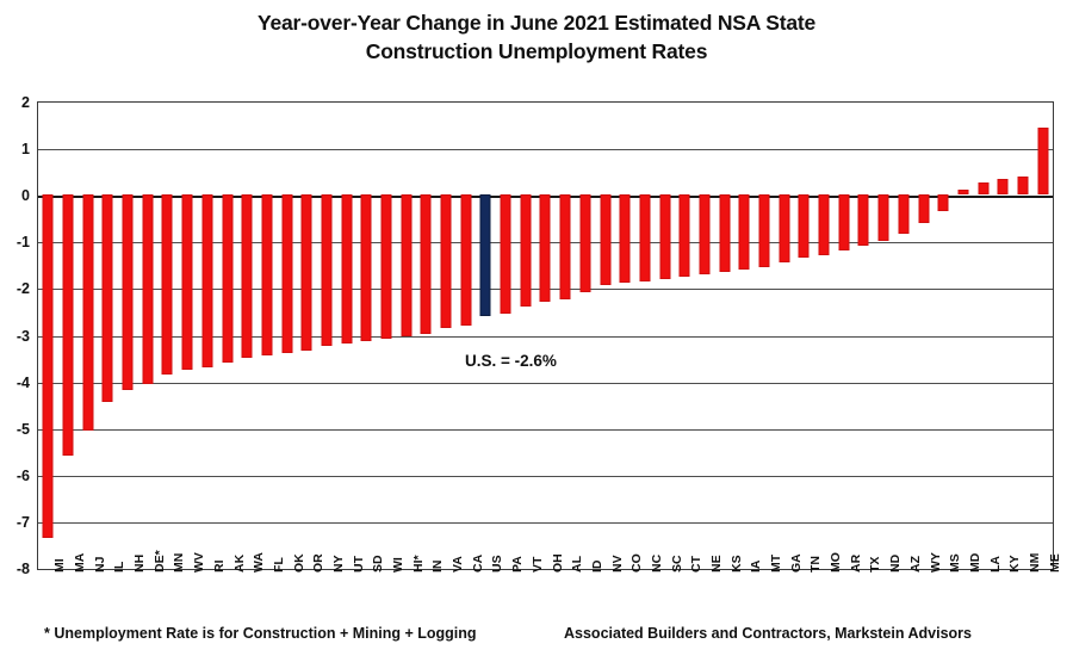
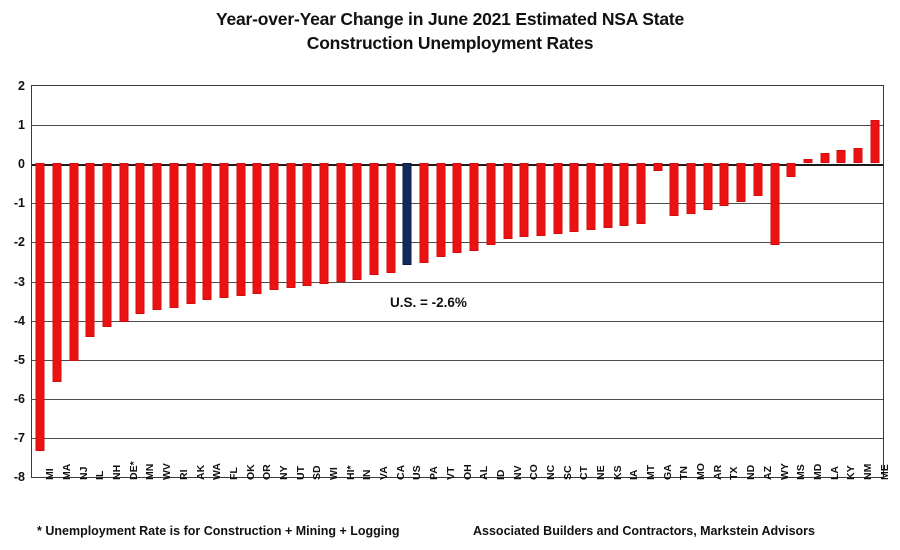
GA: -1.4 -> -0.2
WY: -0.6 -> -2.1
ME: 1.4 -> 1.1
